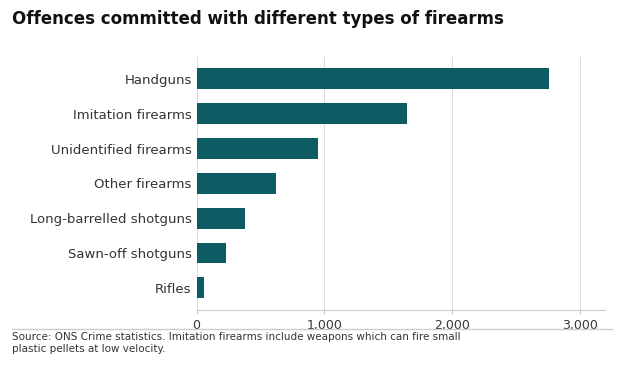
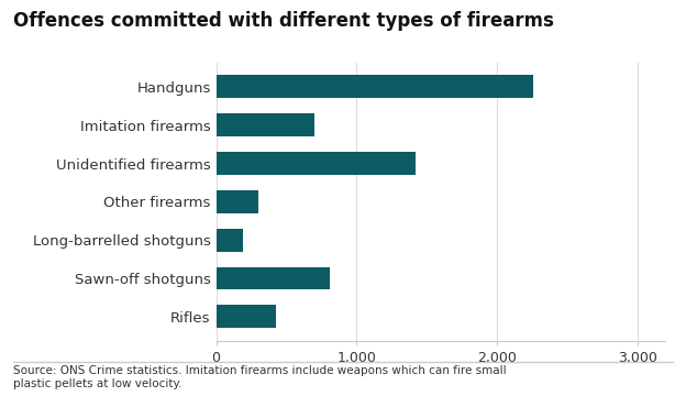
Handguns: 2,760 -> 2,260
Imitation firearms: 1,650 -> 700
Unidentified firearms: 950 -> 1,420
Other firearms: 620 -> 300
Long-barrelled shotguns: 380 -> 190
Sawn-off shotguns: 230 -> 810
Rifles: 60 -> 430
